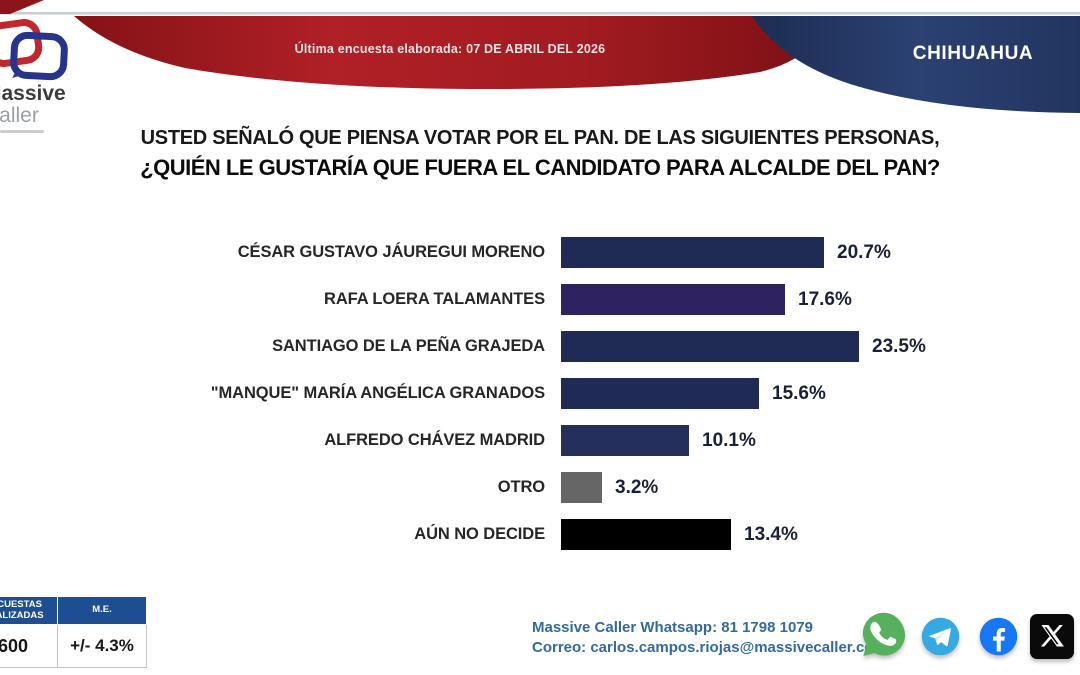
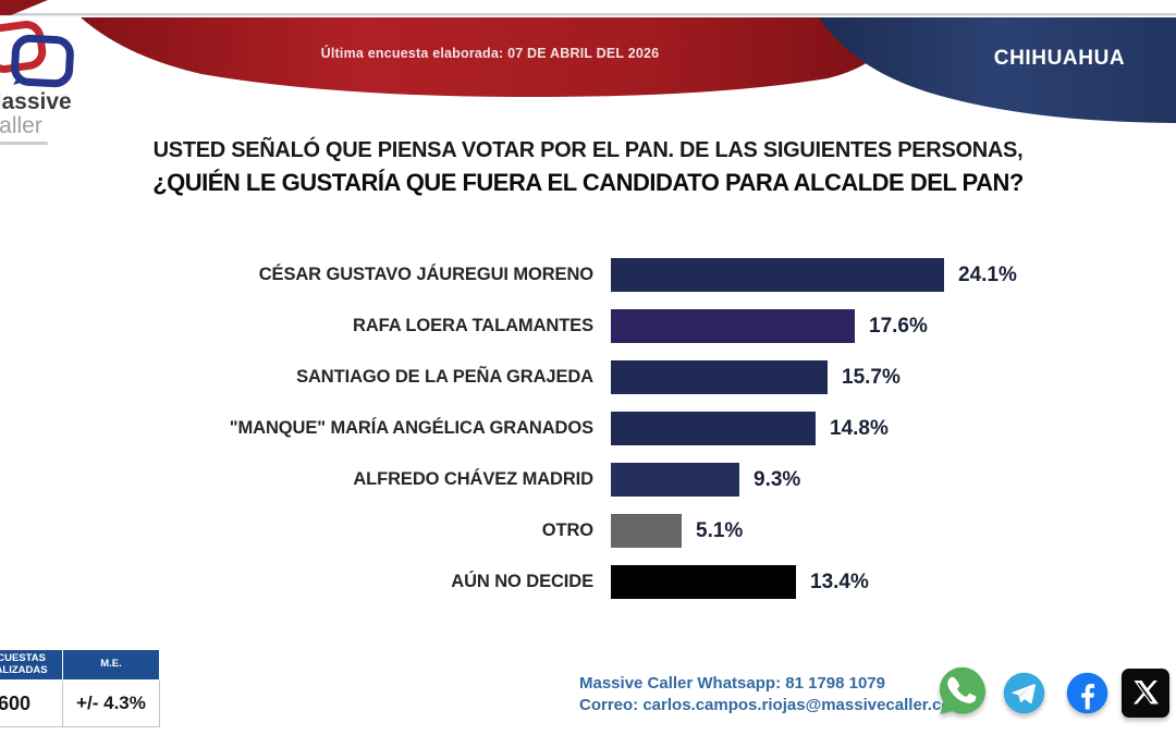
CÉSAR GUSTAVO JÁUREGUI MORENO: 20.7% -> 24.1%
SANTIAGO DE LA PEÑA GRAJEDA: 23.5% -> 15.7%
"MANQUE" MARÍA ANGÉLICA GRANADOS: 15.6% -> 14.8%
ALFREDO CHÁVEZ MADRID: 10.1% -> 9.3%
OTRO: 3.2% -> 5.1%
